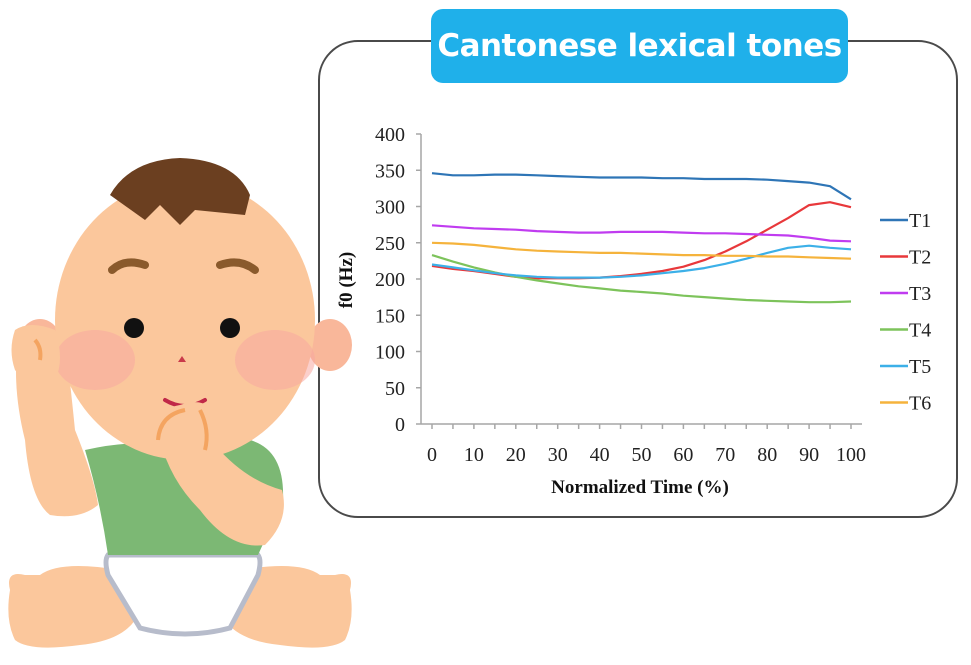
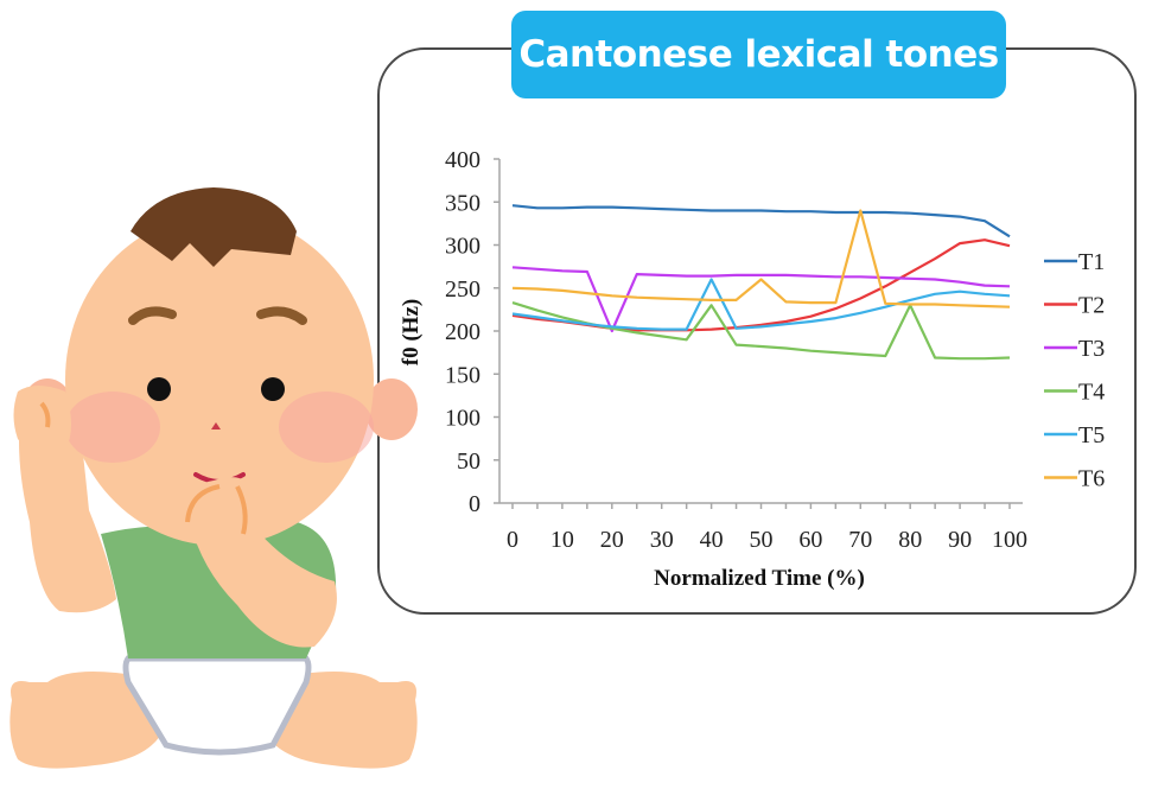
T3/20: 270 -> 200
T4/40: 190 -> 230
T5/40: 200 -> 260
T6/50: 240 -> 260
T6/70: 230 -> 340
T4/80: 170 -> 230
